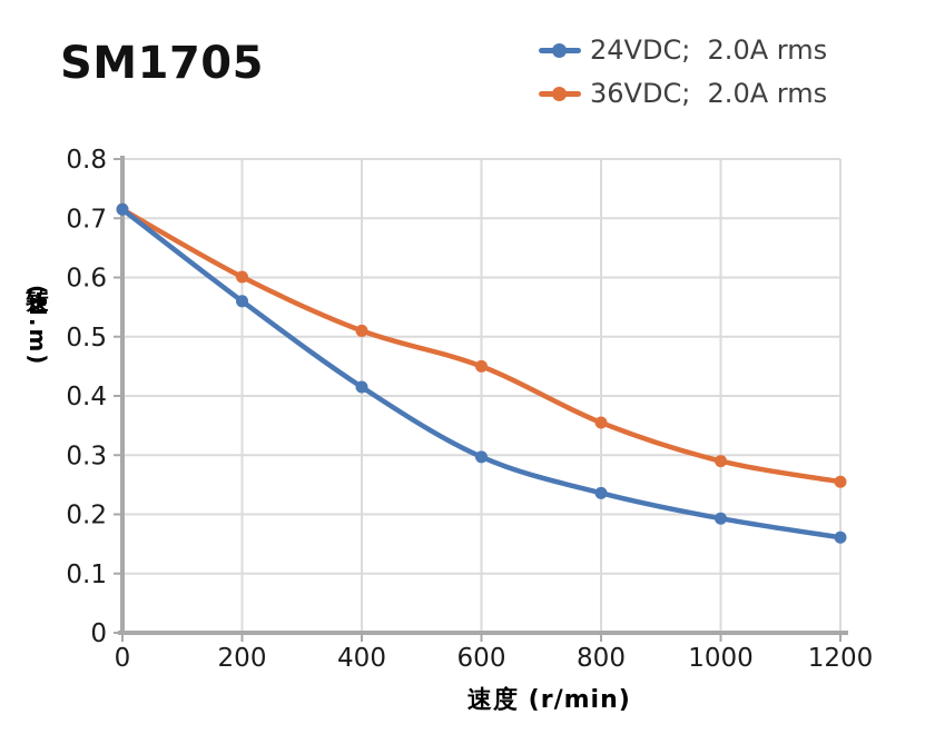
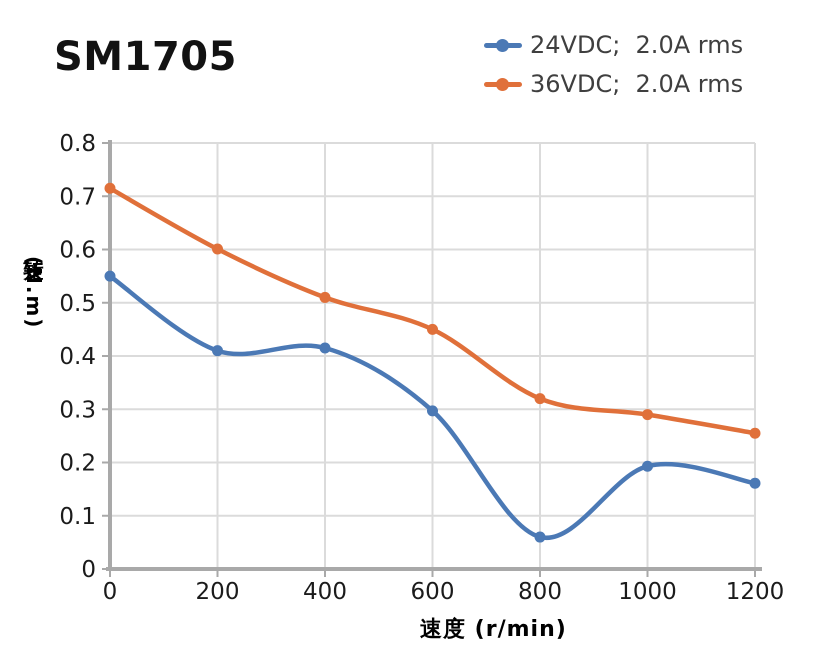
24VDC; 2.0A rms/0: 0.71 -> 0.55
24VDC; 2.0A rms/200: 0.56 -> 0.41
24VDC; 2.0A rms/800: 0.24 -> 0.06
36VDC; 2.0A rms/800: 0.35 -> 0.32
